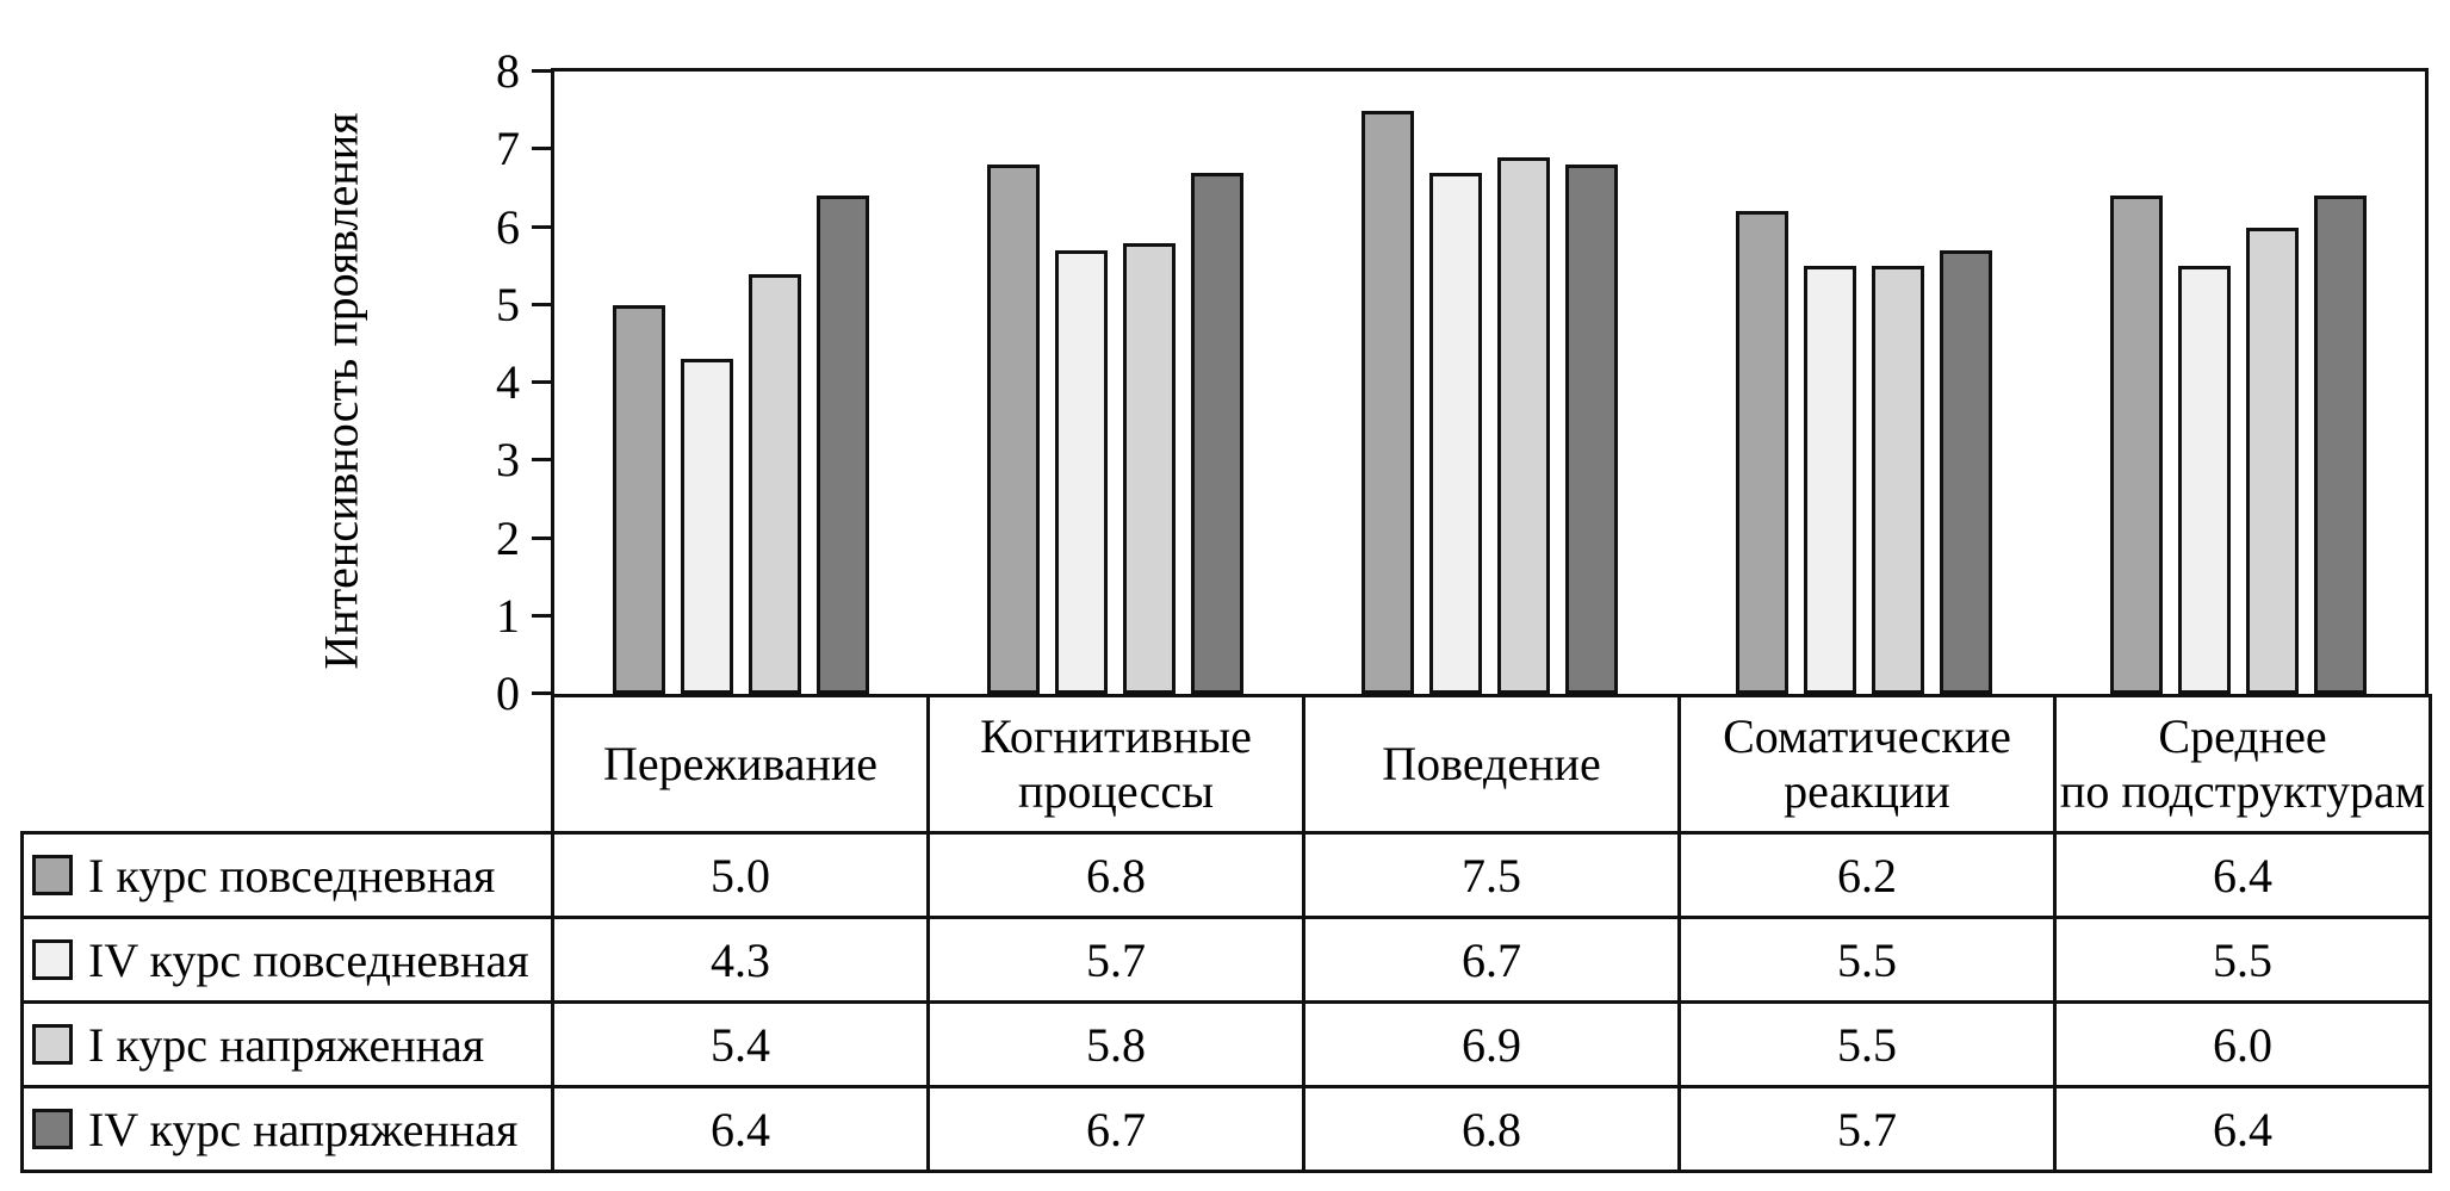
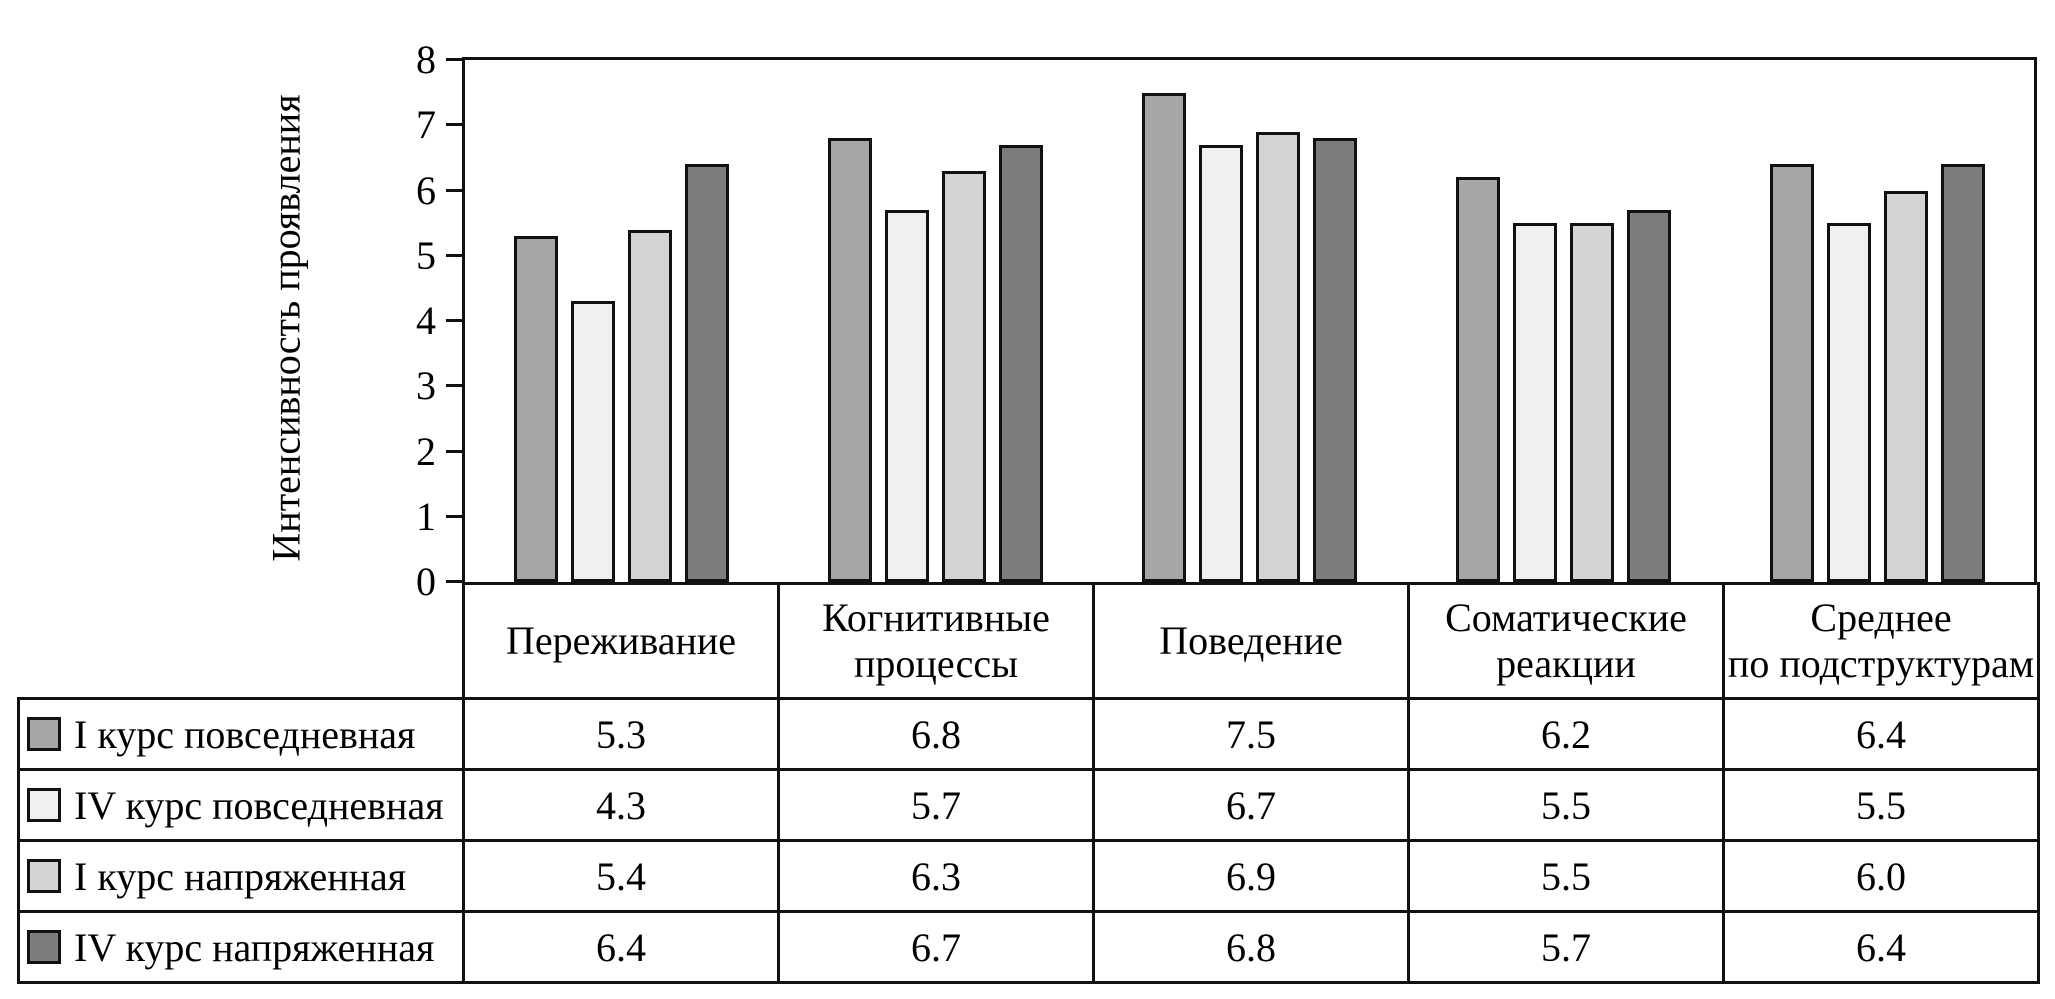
I курс повседневная/Переживание: 5.0 -> 5.3
I курс напряженная/Когнитивные процессы: 5.8 -> 6.3
